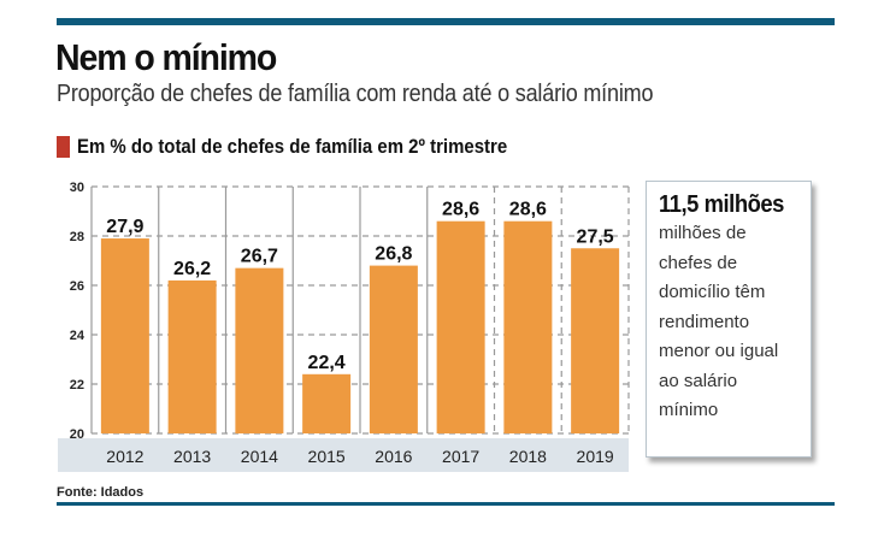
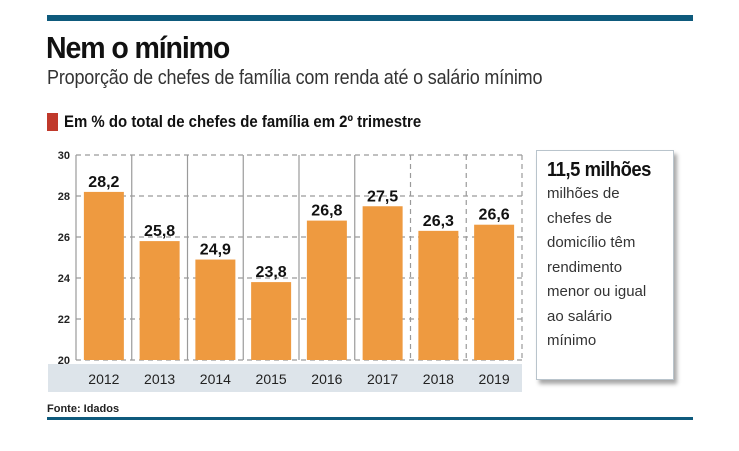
2012: 27,9 -> 28,2
2013: 26,2 -> 25,8
2014: 26,7 -> 24,9
2015: 22,4 -> 23,8
2017: 28,6 -> 27,5
2018: 28,6 -> 26,3
2019: 27,5 -> 26,6
